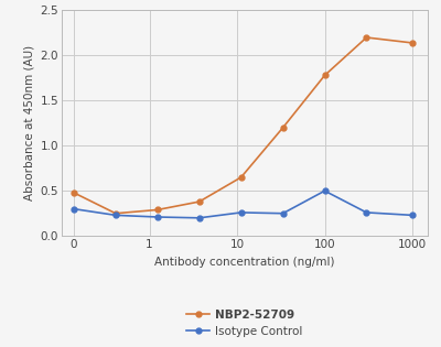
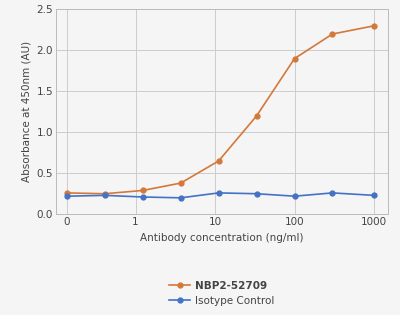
NBP2-52709/0: 0.48 -> 0.26
Isotype Control/0: 0.30 -> 0.22
NBP2-52709/100: 1.78 -> 1.90
Isotype Control/100: 0.50 -> 0.22
NBP2-52709/1000: 2.14 -> 2.30
